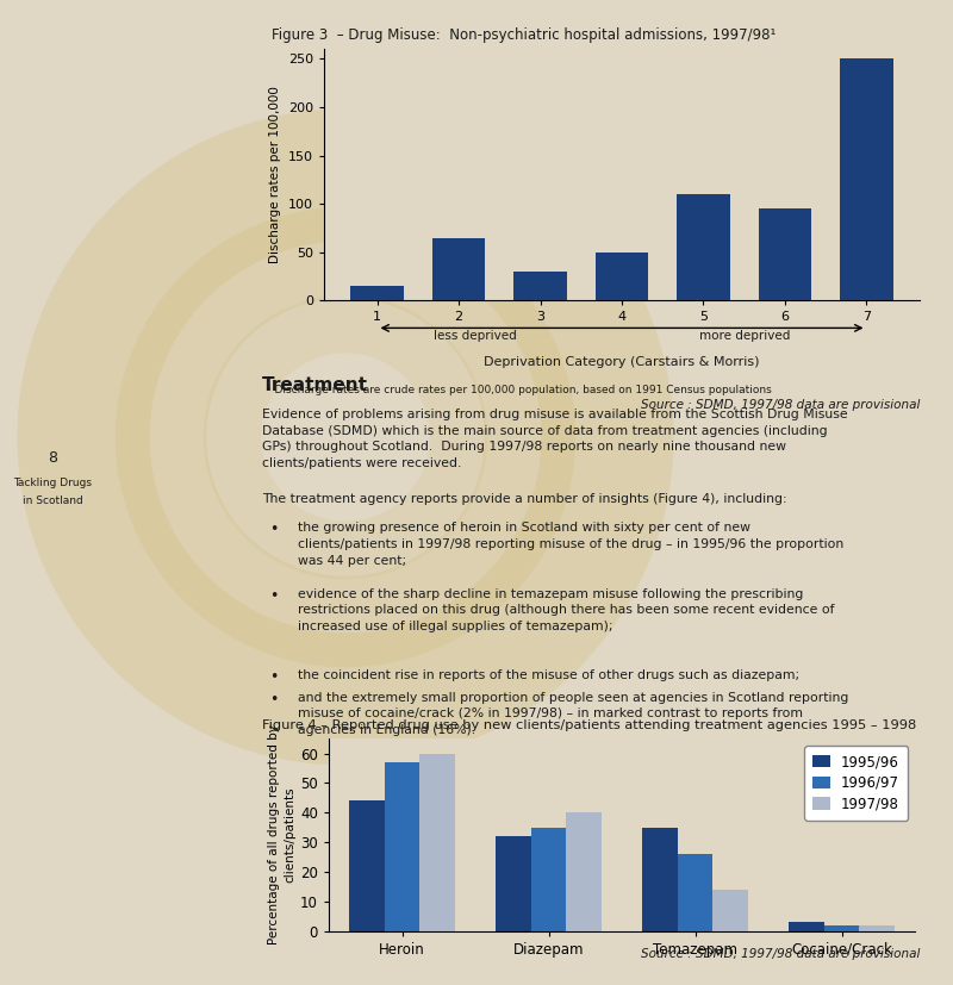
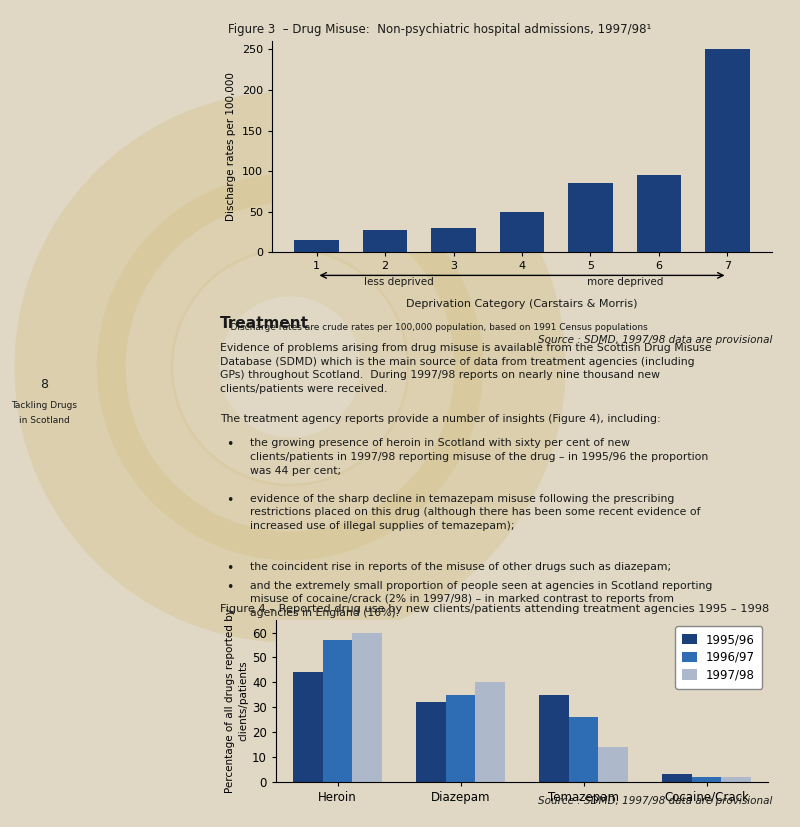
2: 64 -> 27
5: 110 -> 85
